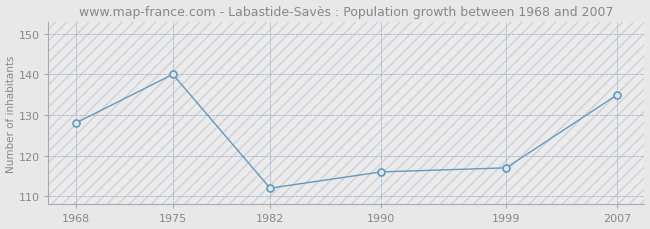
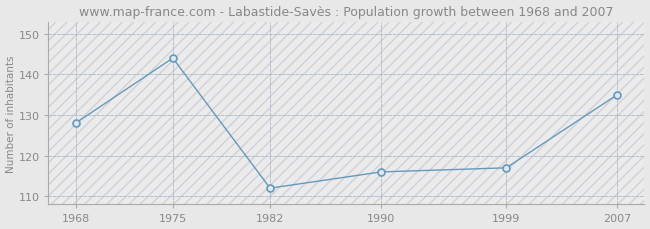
1975: 140 -> 144
